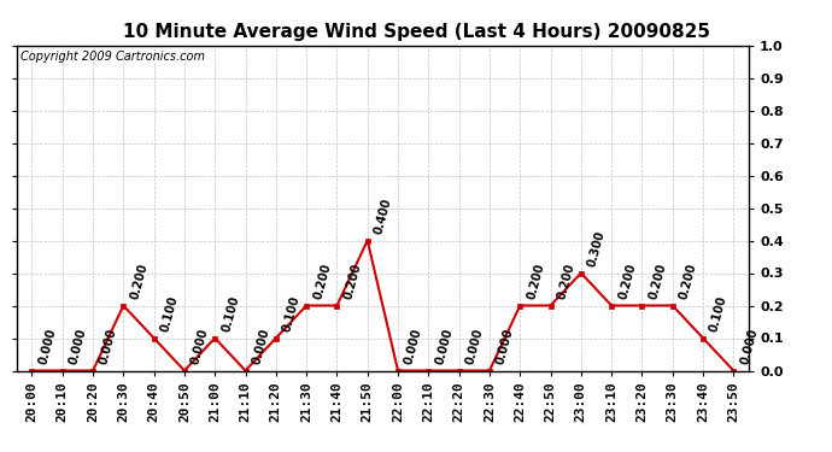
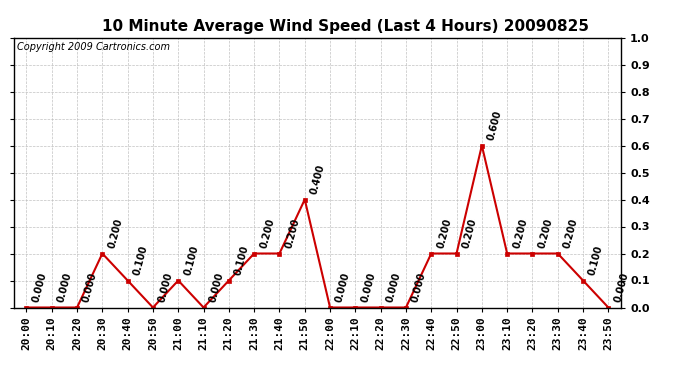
23:00: 0.300 -> 0.600
